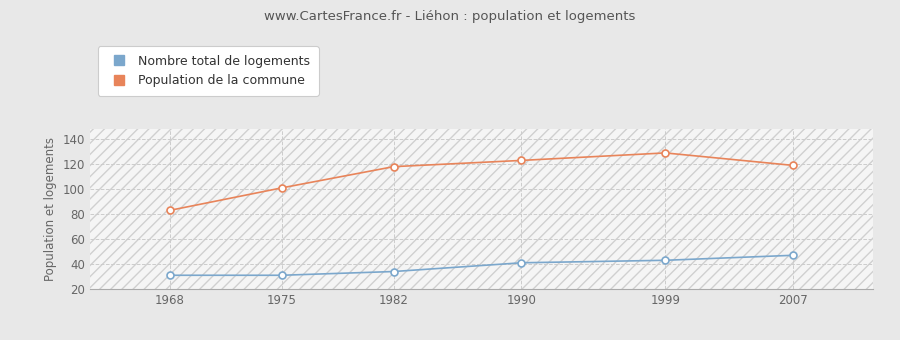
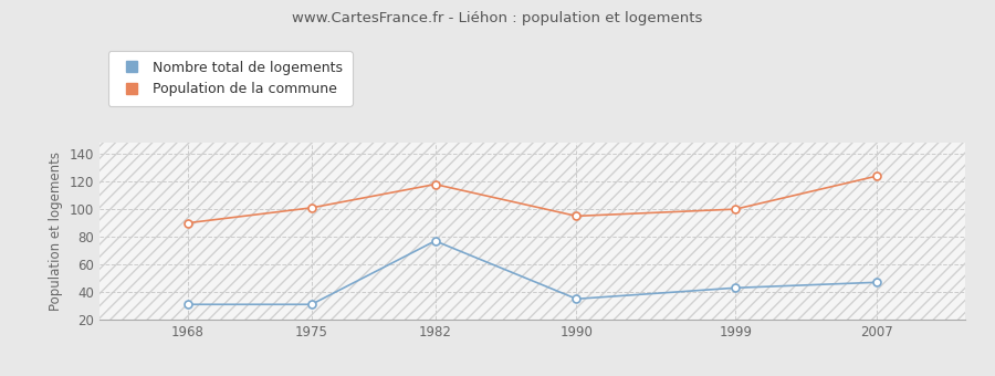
Population de la commune/1968: 83 -> 90
Nombre total de logements/1982: 34 -> 77
Nombre total de logements/1990: 41 -> 35
Population de la commune/1990: 123 -> 95
Population de la commune/1999: 129 -> 100
Population de la commune/2007: 119 -> 124
